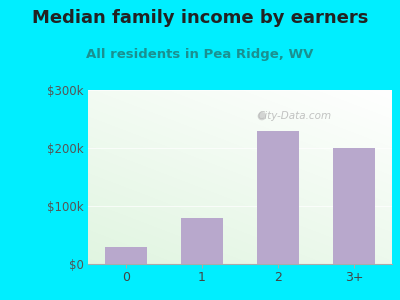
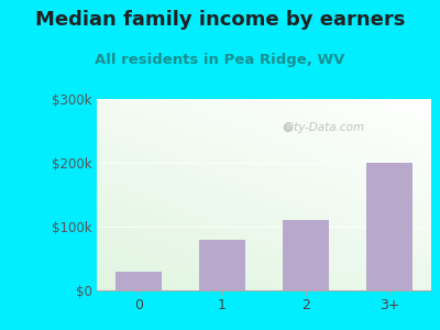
2: $230k -> $110k
